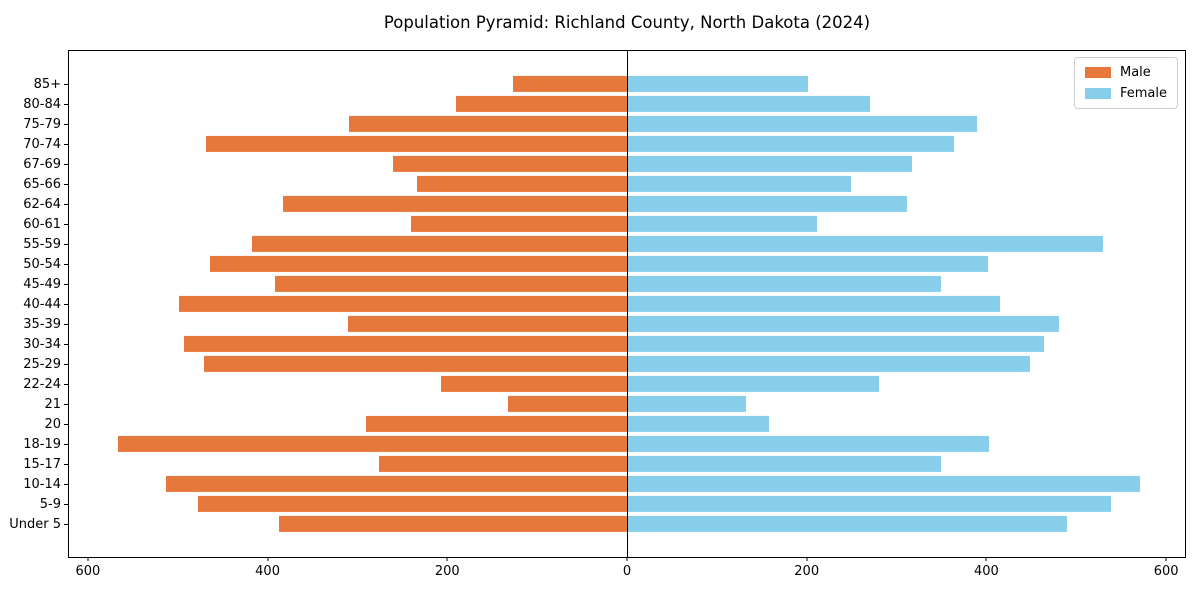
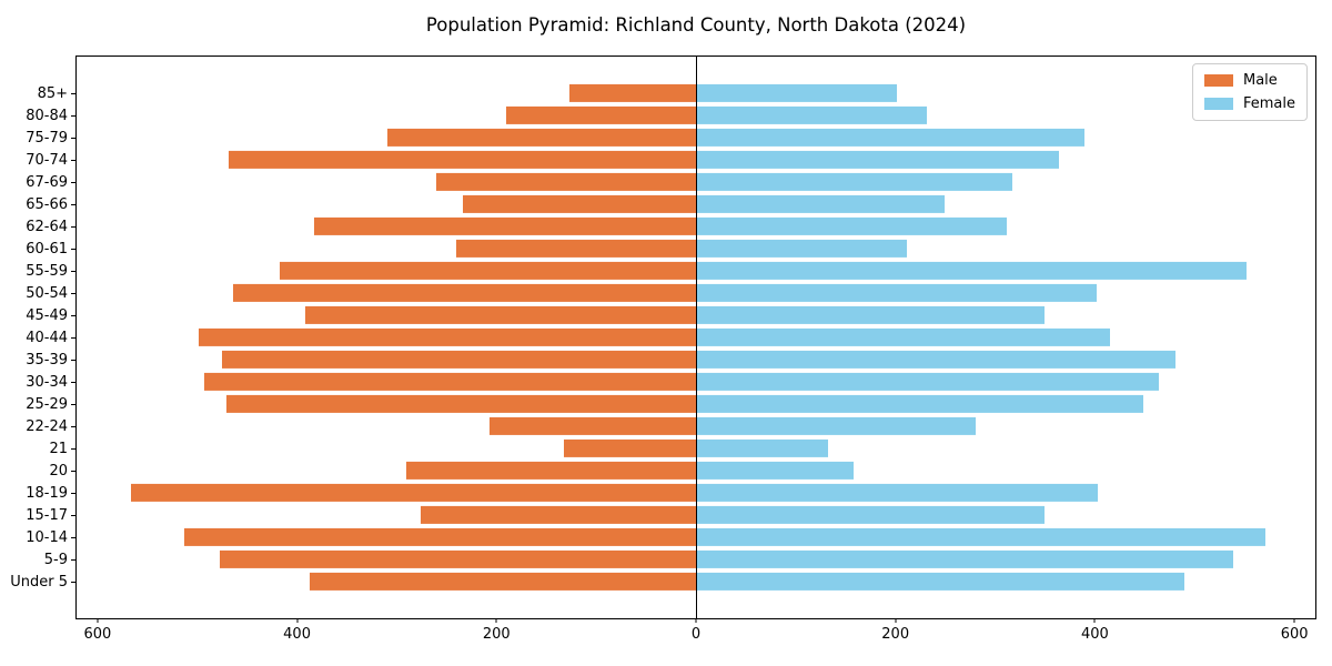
Female/80-84: 270 -> 230
Female/55-59: 530 -> 550
Male/35-39: 310 -> 480
